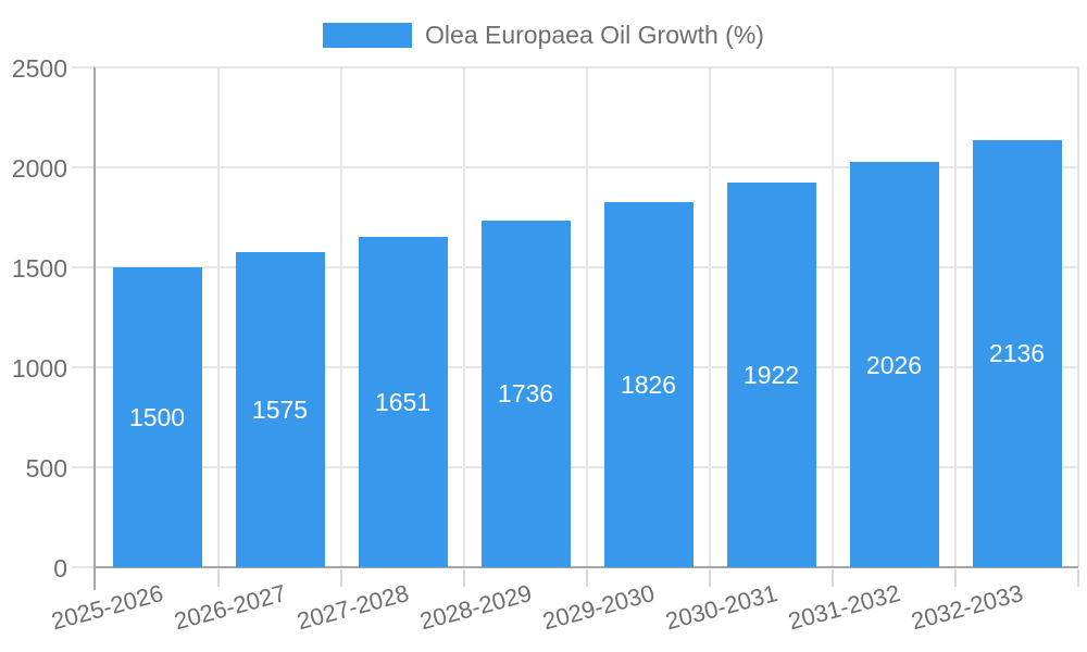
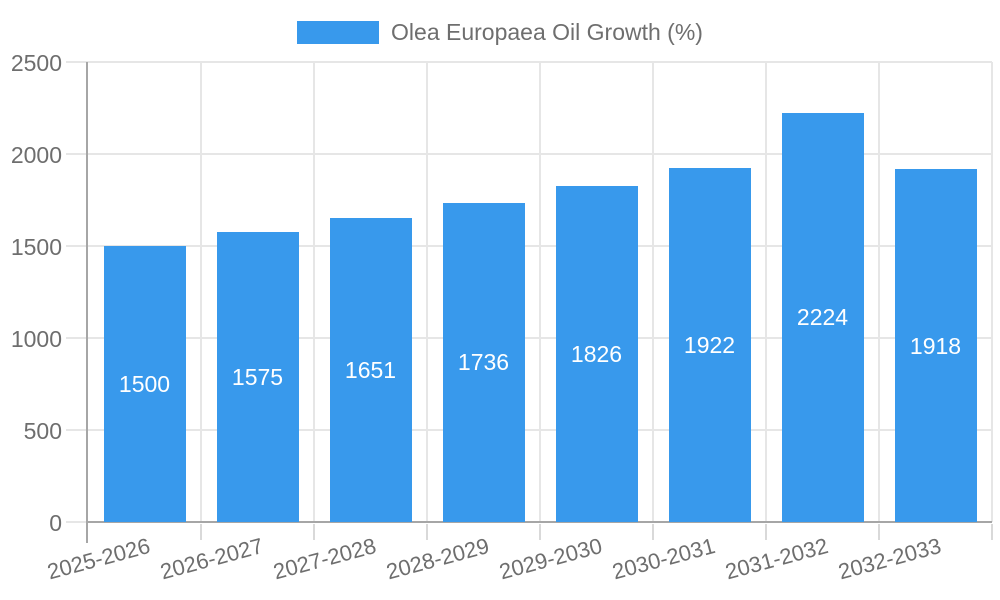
2031-2032: 2026 -> 2224
2032-2033: 2136 -> 1918
